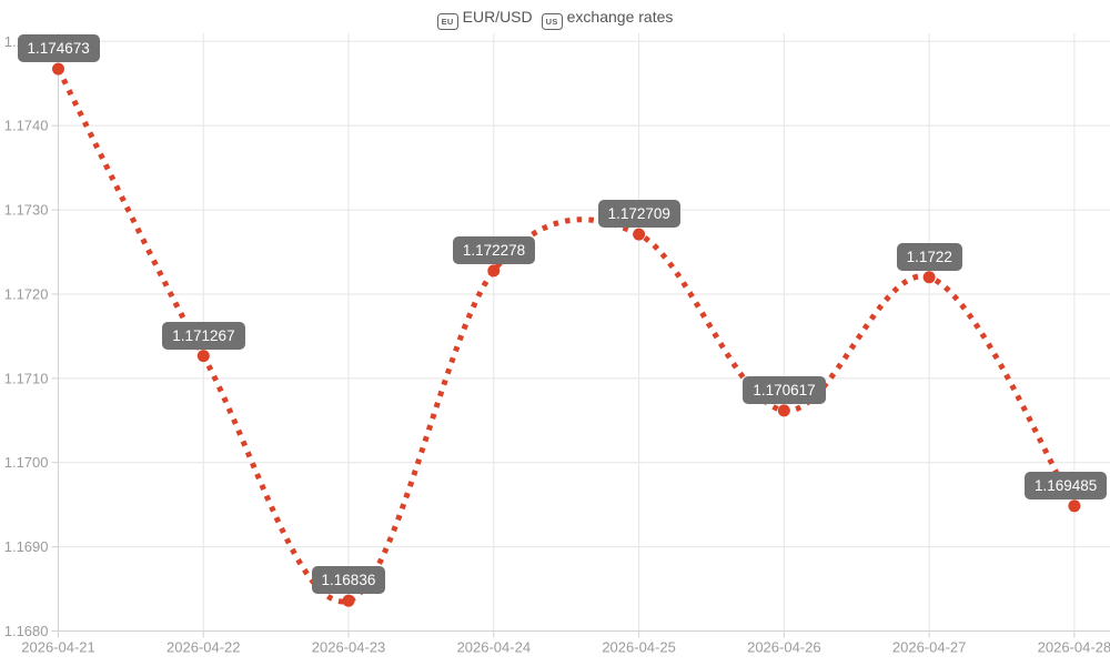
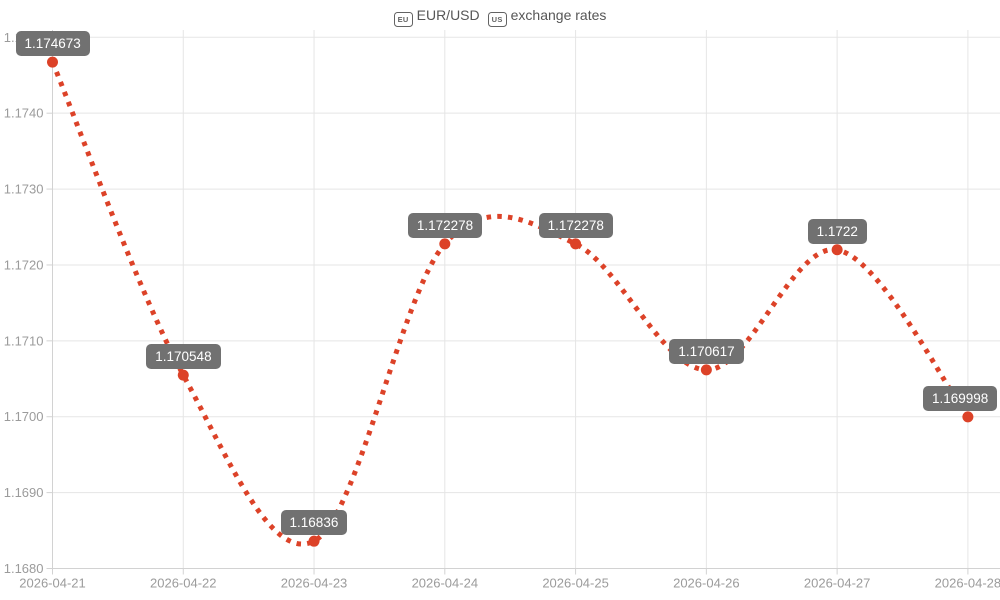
2026-04-22: 1.171267 -> 1.170548
2026-04-25: 1.172709 -> 1.172278
2026-04-28: 1.169485 -> 1.169998
